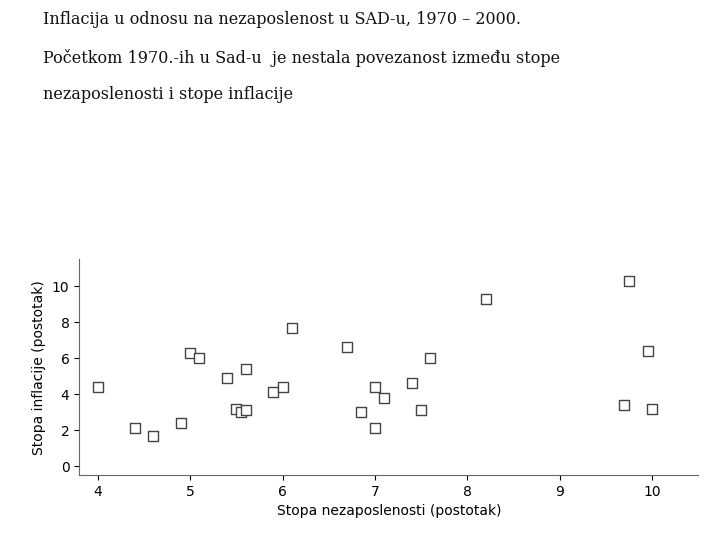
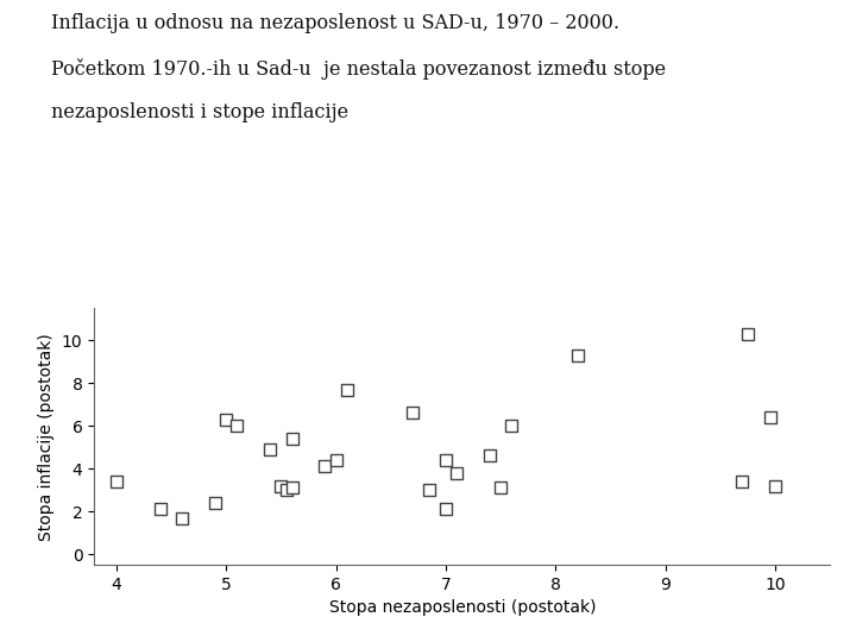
4: 4.4 -> 3.4
